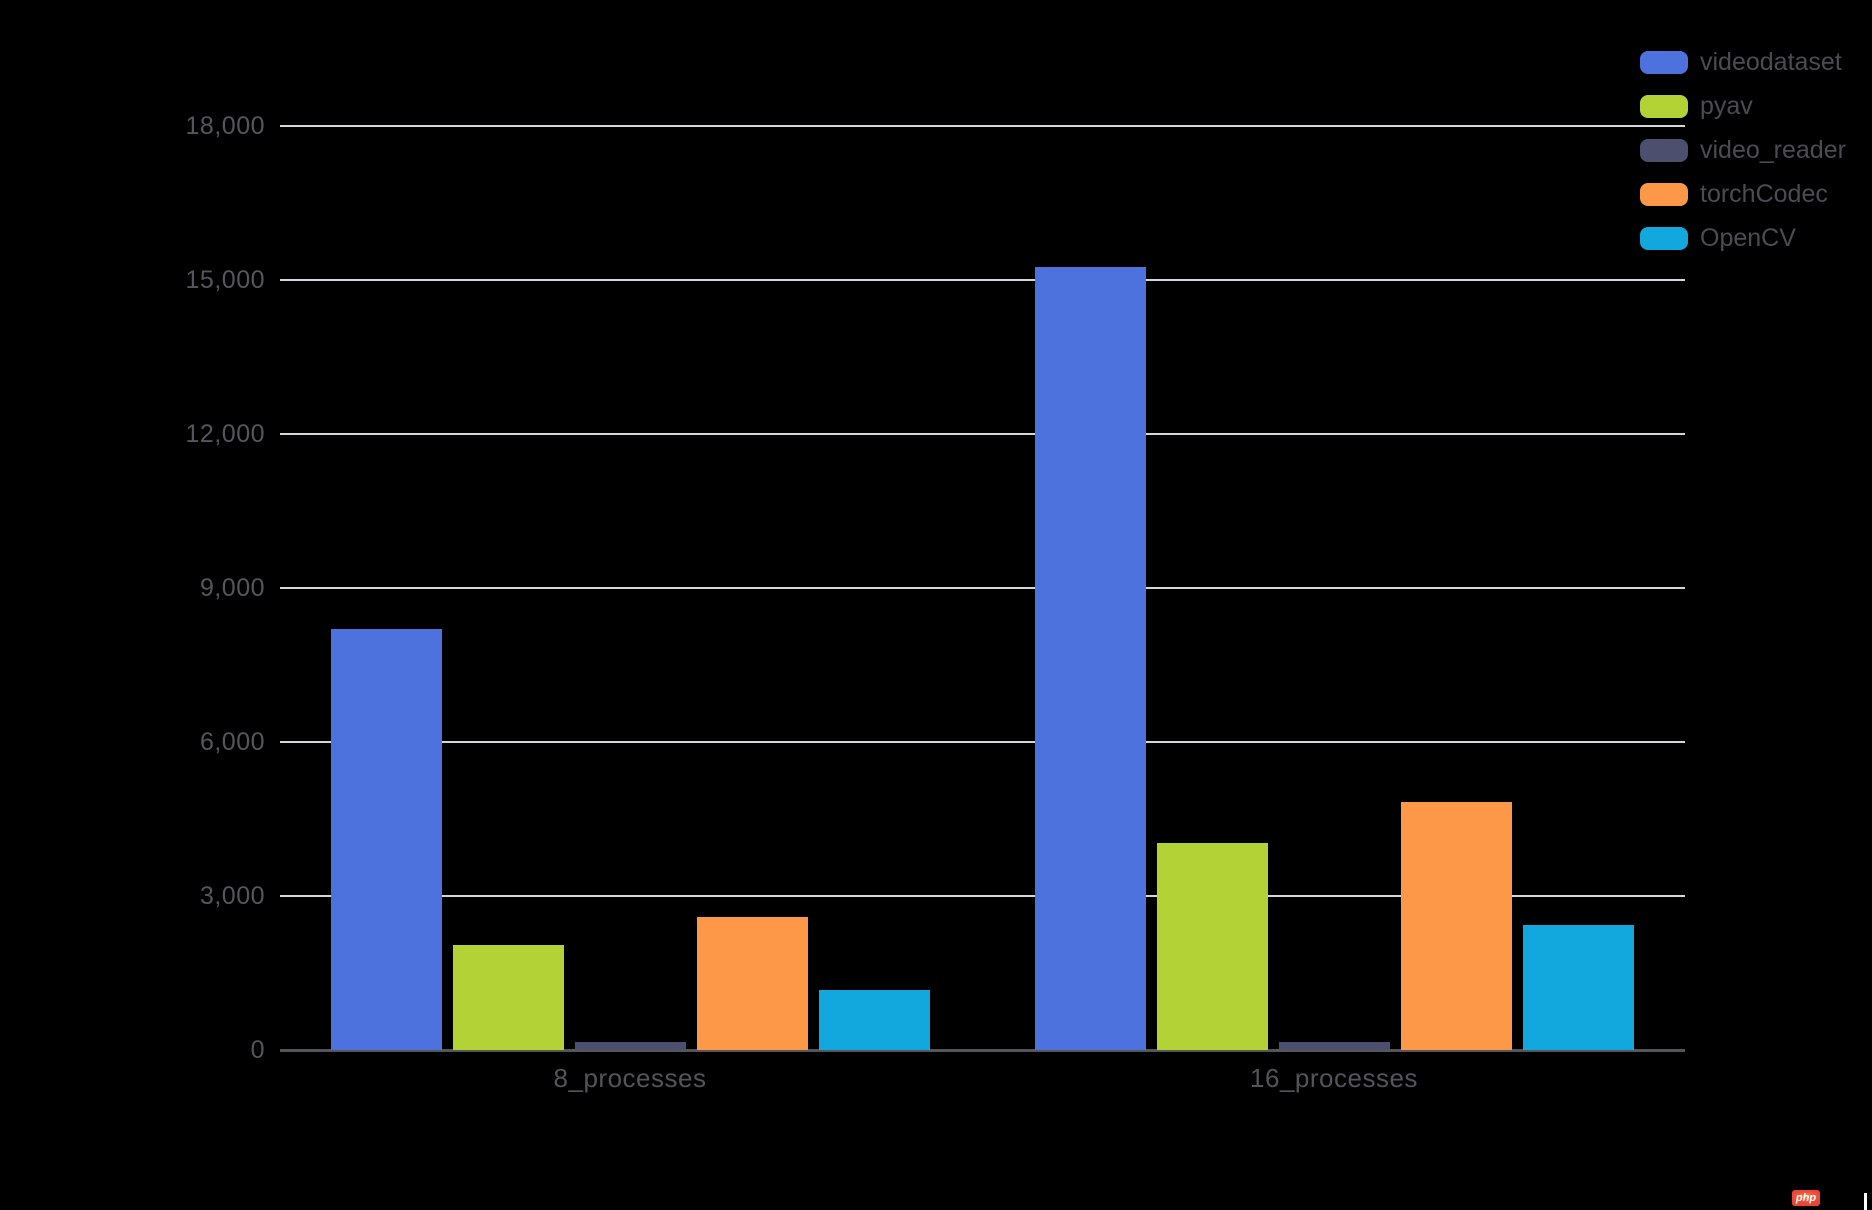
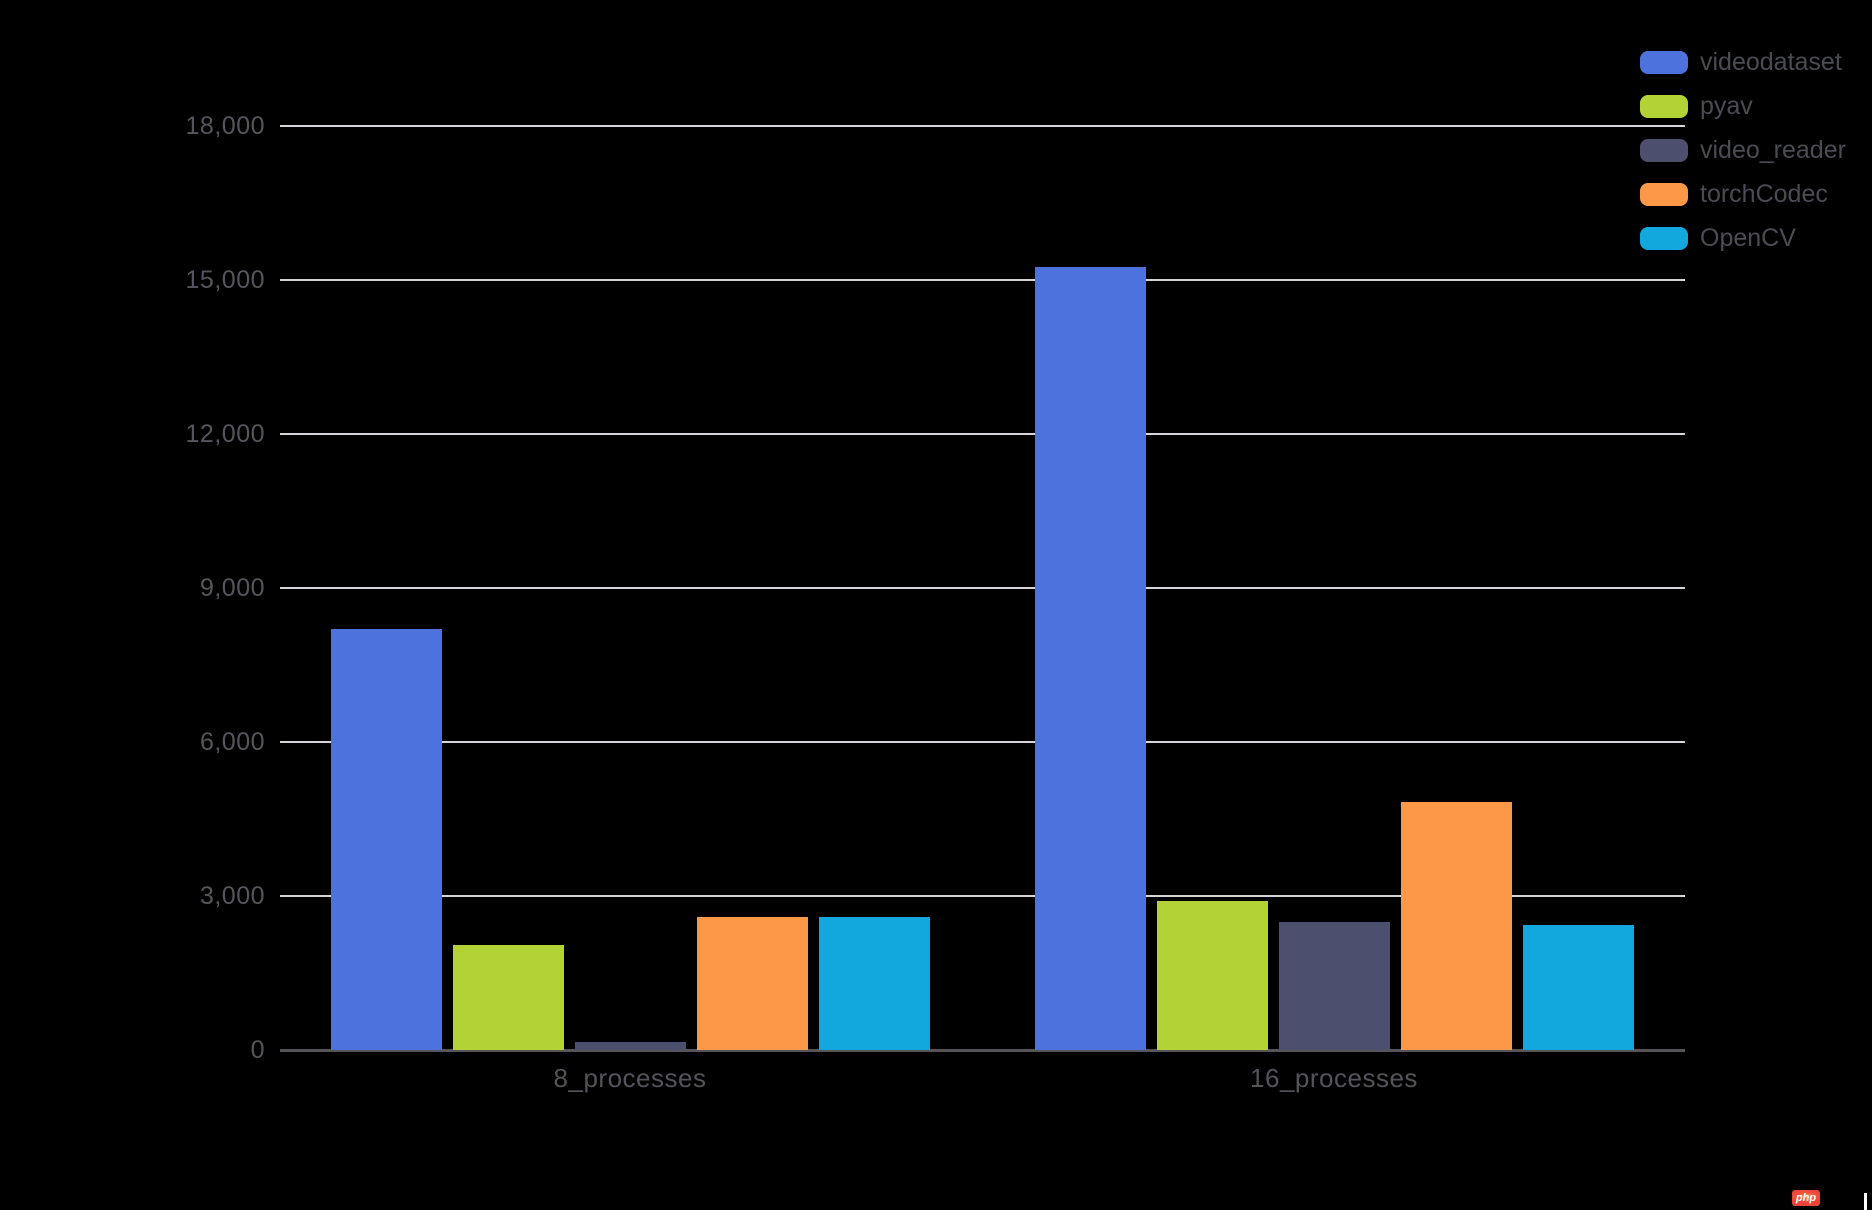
OpenCV/8_processes: 1200 -> 2600
pyav/16_processes: 4000 -> 2900
video_reader/16_processes: 200 -> 2500
